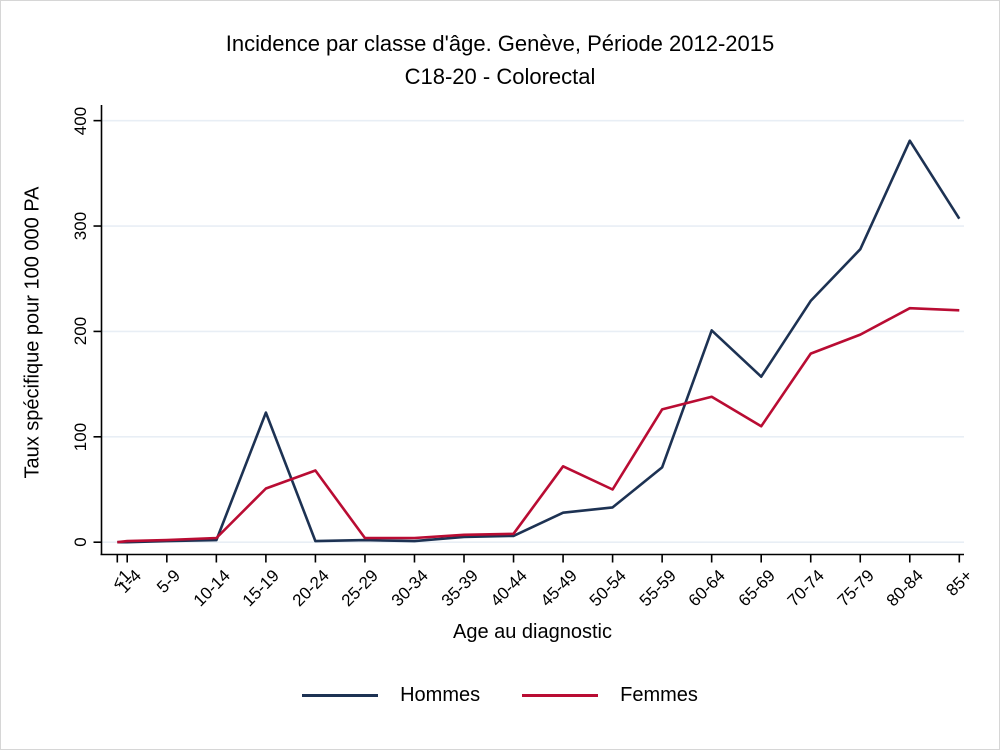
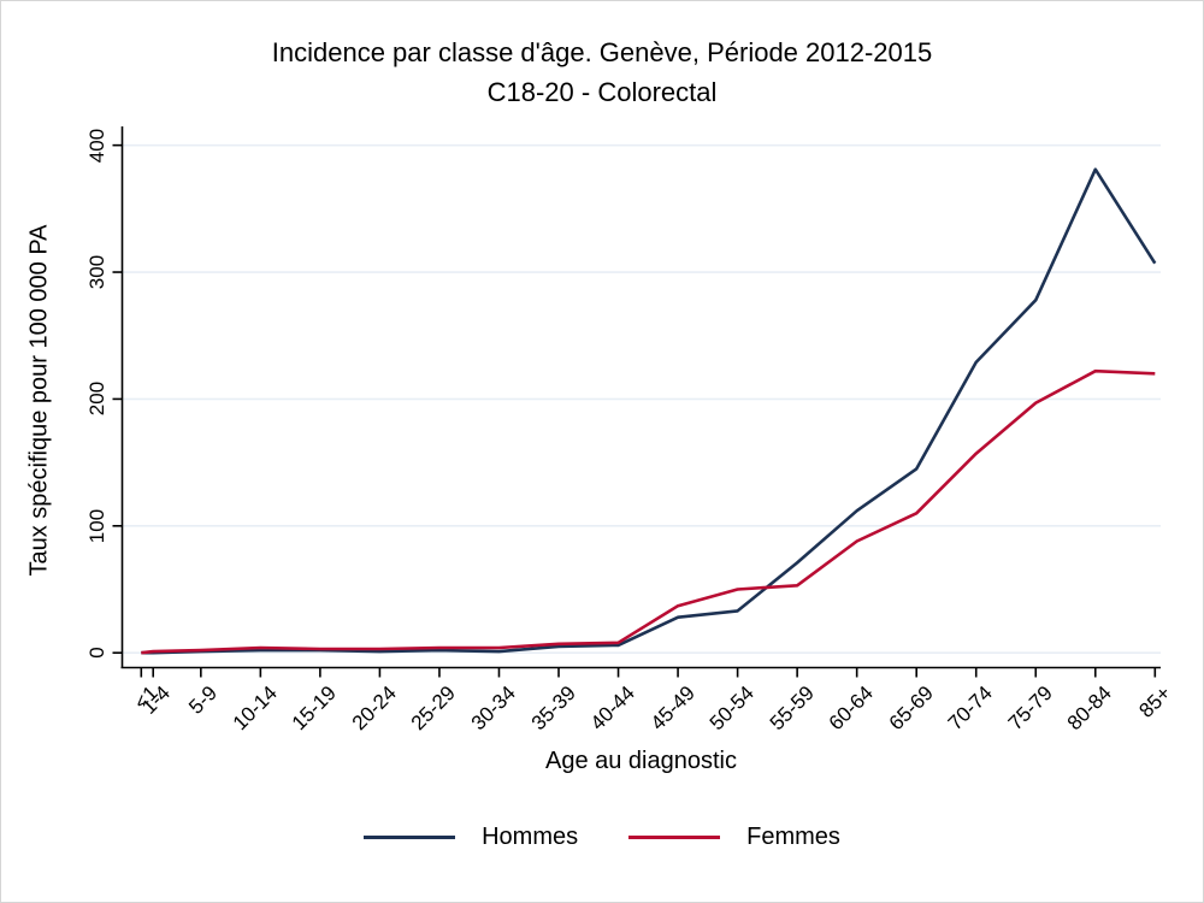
Hommes/15-19: 123 -> 2
Femmes/15-19: 51 -> 3
Femmes/20-24: 68 -> 3
Femmes/45-49: 72 -> 37
Femmes/55-59: 126 -> 53
Hommes/60-64: 201 -> 112
Femmes/60-64: 138 -> 88
Hommes/65-69: 157 -> 145
Femmes/70-74: 179 -> 157
